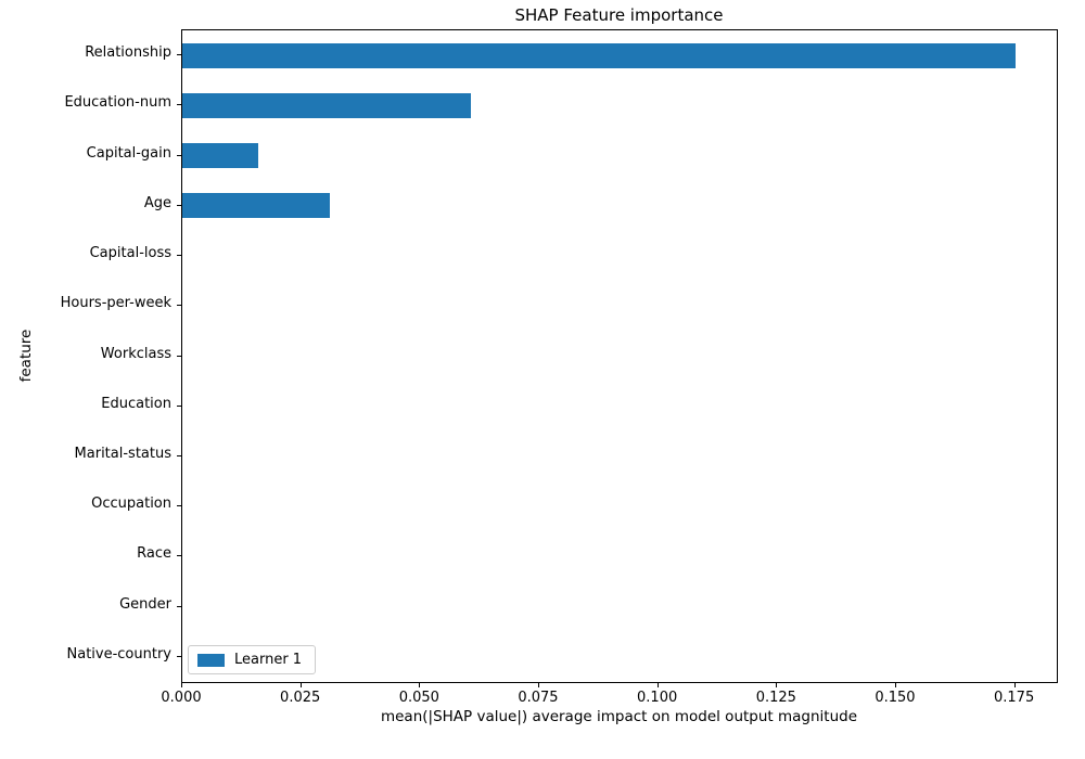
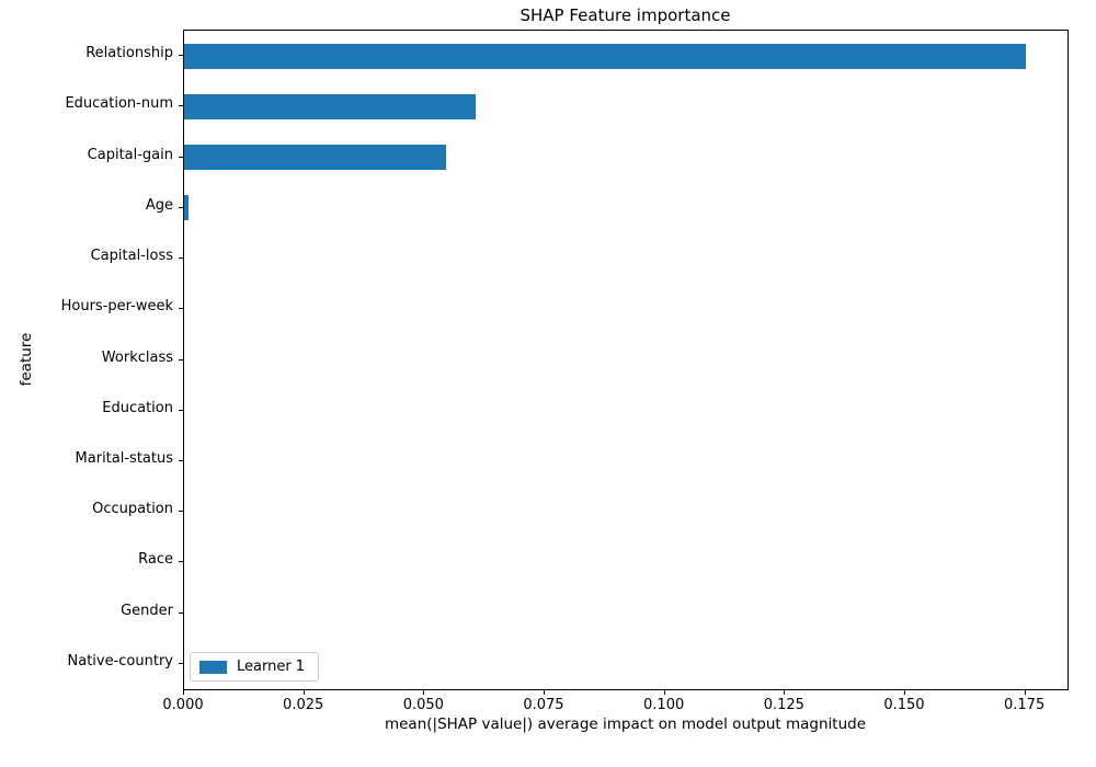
Capital-gain: 0.016 -> 0.054
Age: 0.031 -> 0.001
